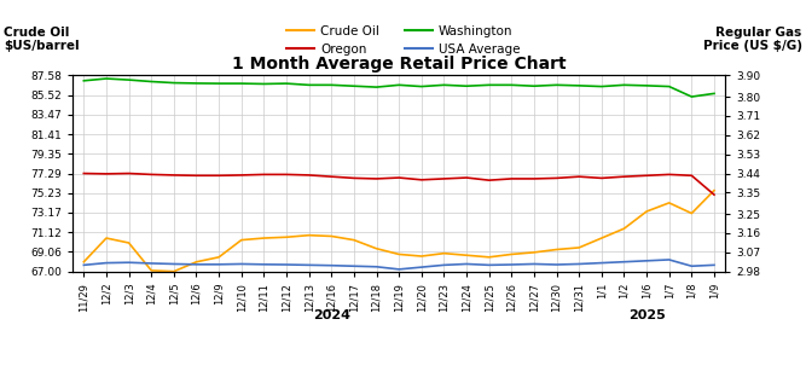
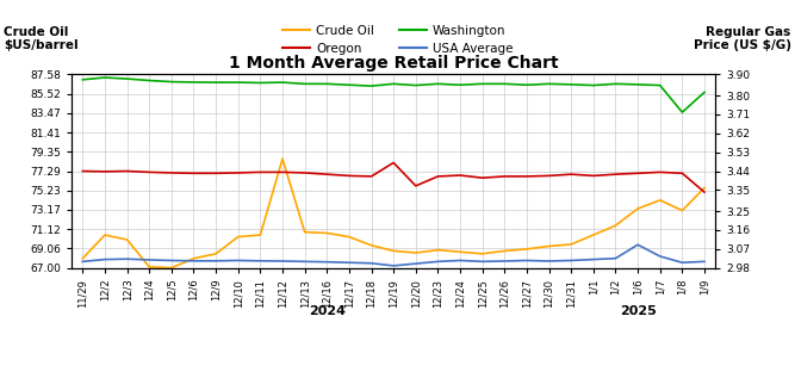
Crude Oil/12/12: 70.6 -> 78.6
Oregon/12/19: 3.42 -> 3.48
Oregon/12/20: 3.41 -> 3.37
USA Average/1/6: 3.03 -> 3.09
Washington/1/8: 3.80 -> 3.72
